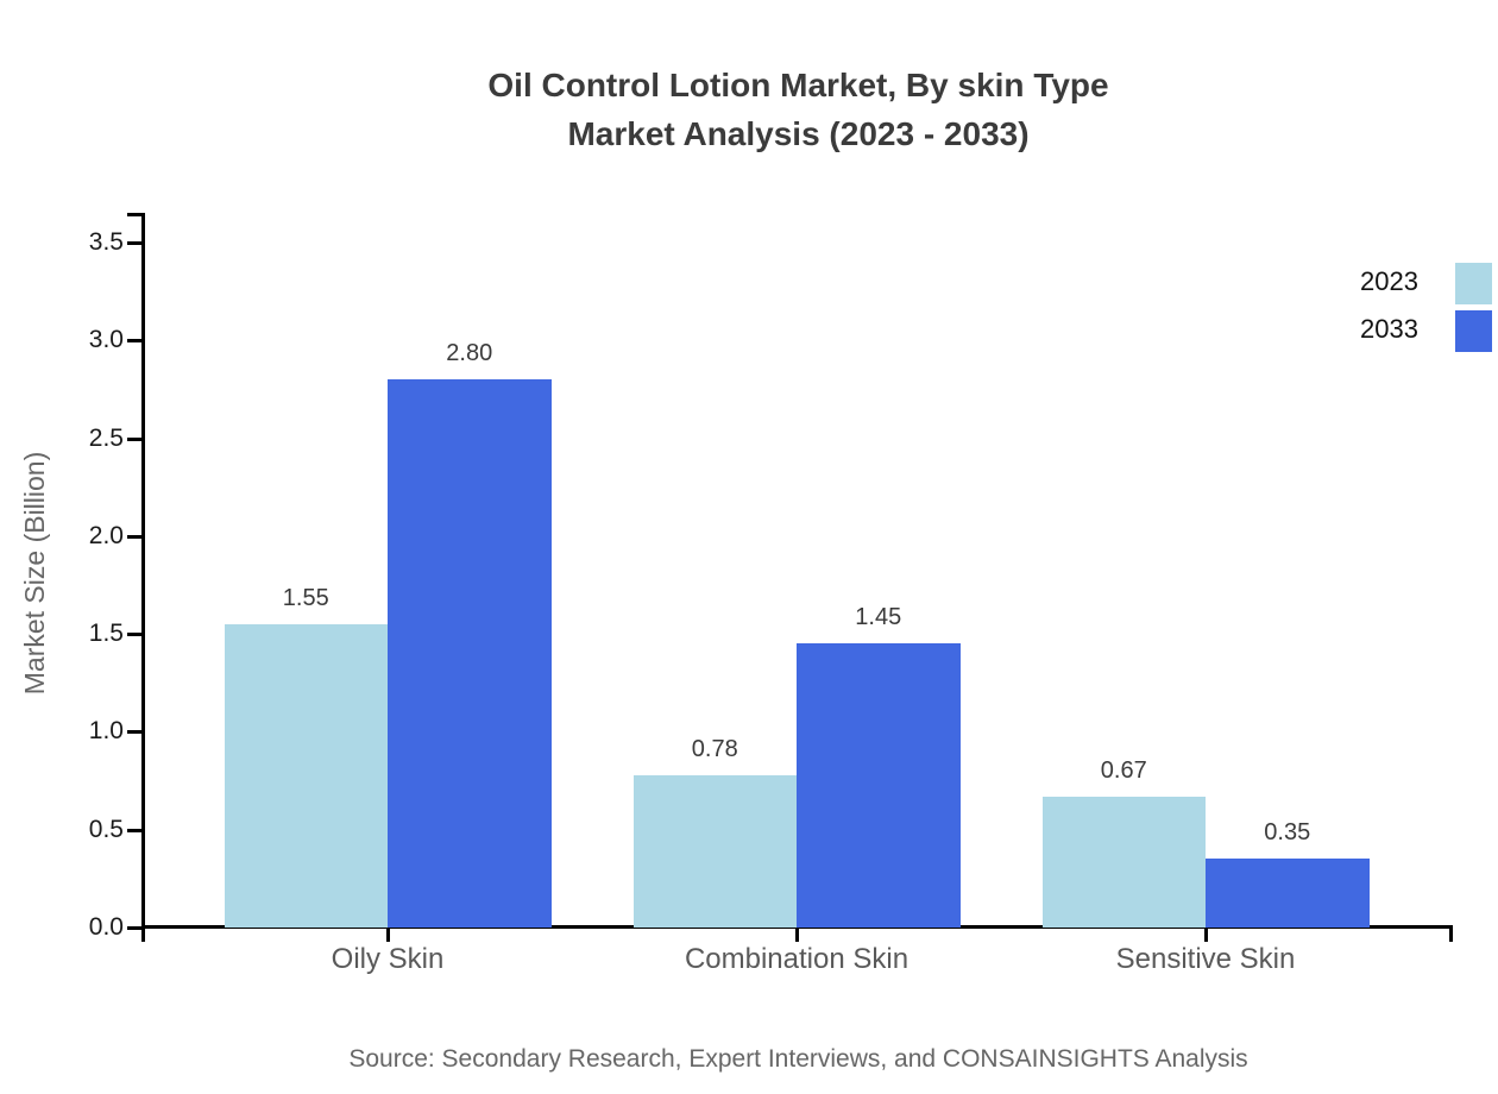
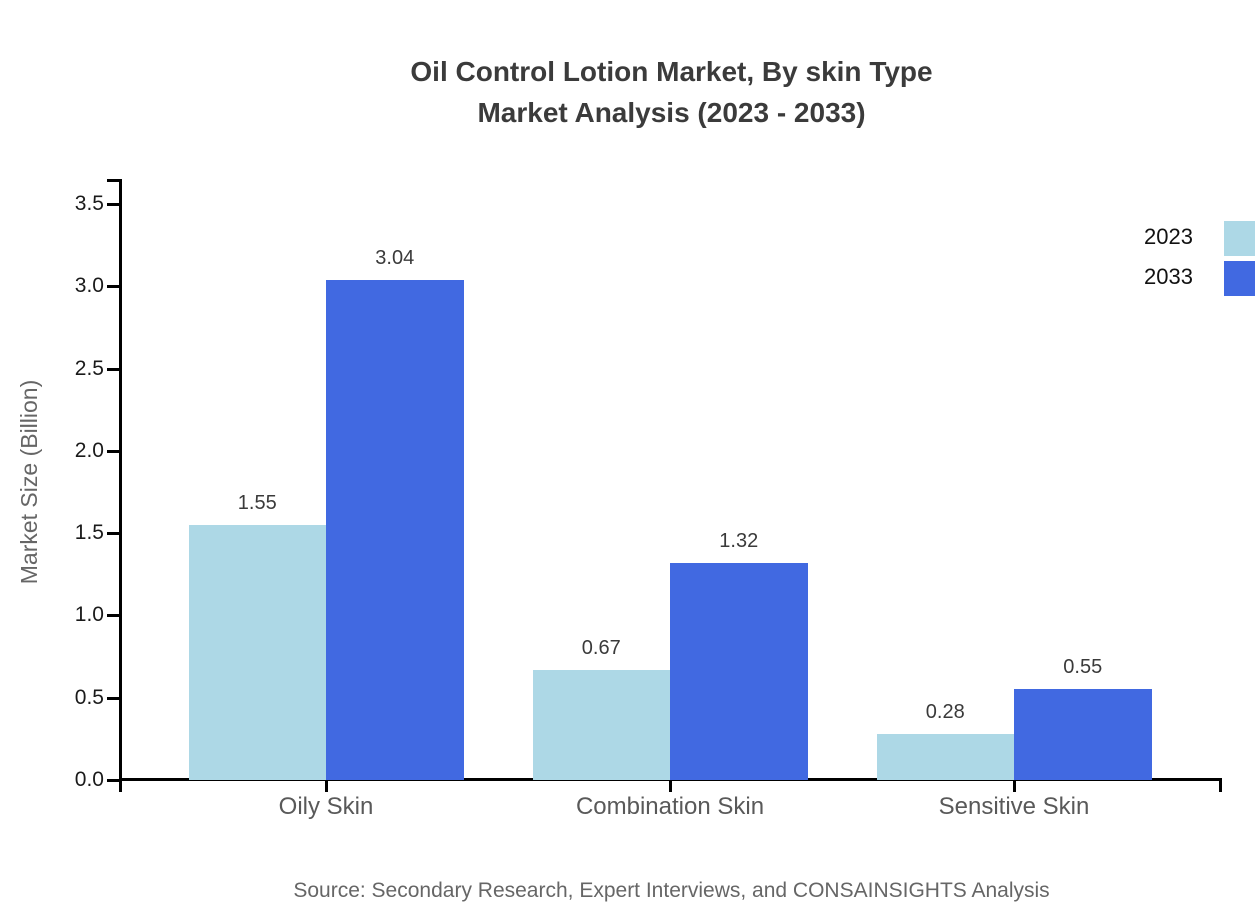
2033/Oily Skin: 2.80 -> 3.04
2023/Combination Skin: 0.78 -> 0.67
2033/Combination Skin: 1.45 -> 1.32
2023/Sensitive Skin: 0.67 -> 0.28
2033/Sensitive Skin: 0.35 -> 0.55
